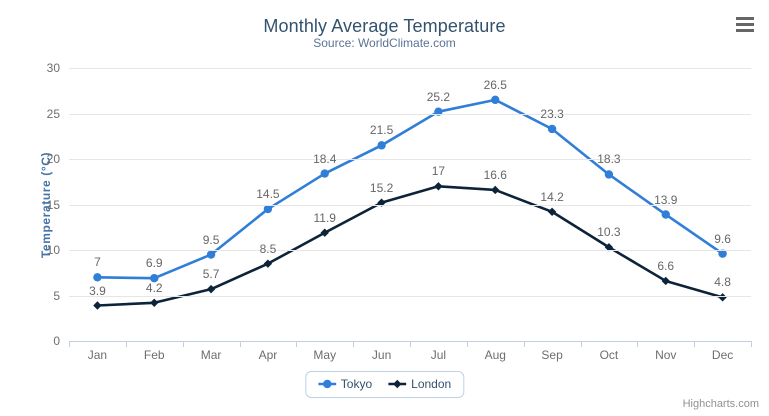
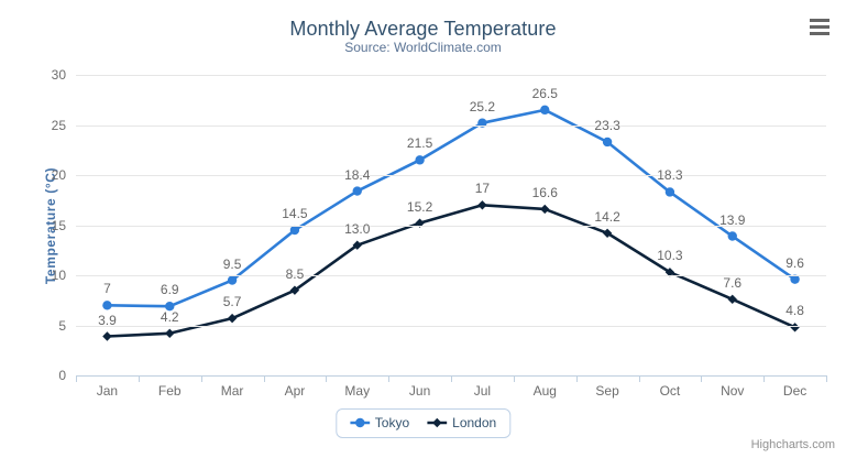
London/May: 11.9 -> 13.0
London/Nov: 6.6 -> 7.6
